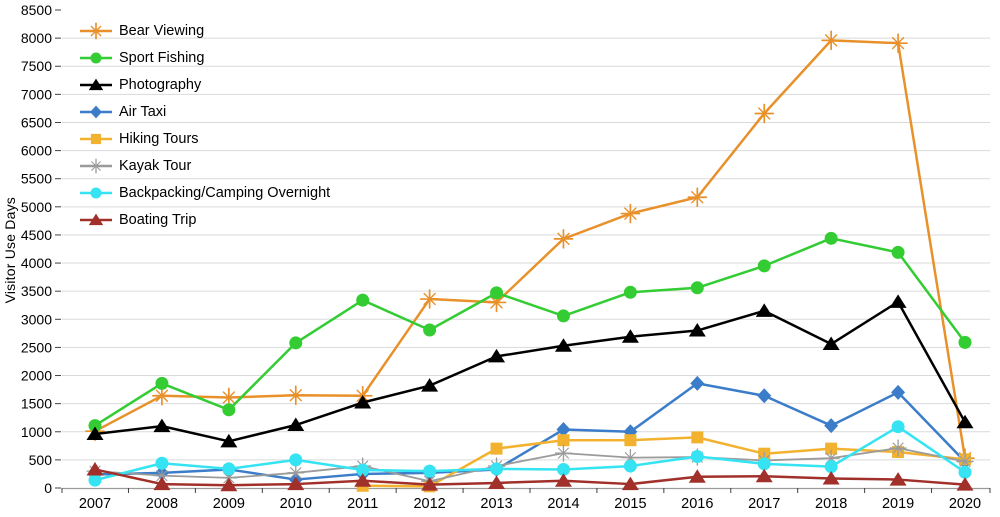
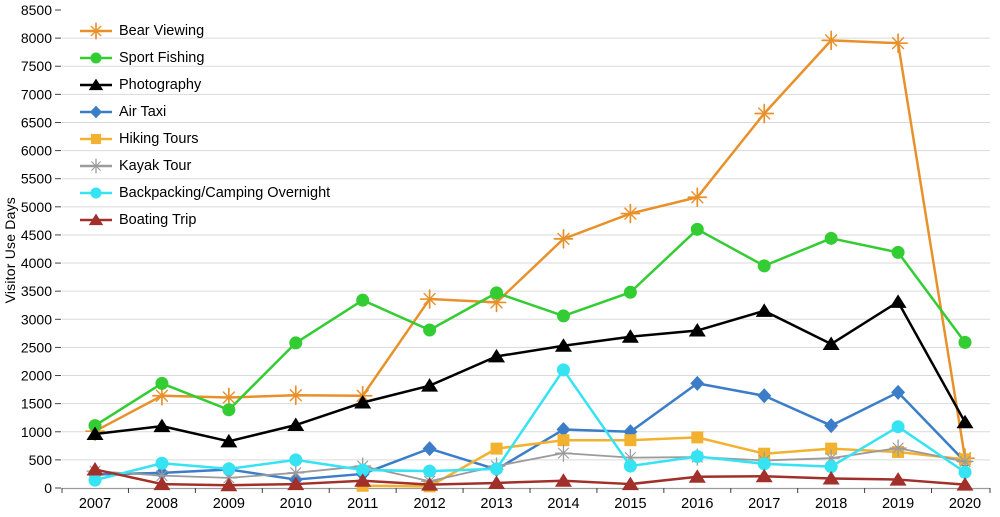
Air Taxi/2012: 300 -> 700
Backpacking/Camping Overnight/2014: 300 -> 2100
Sport Fishing/2016: 3600 -> 4600
